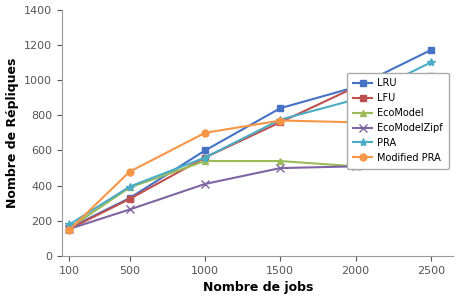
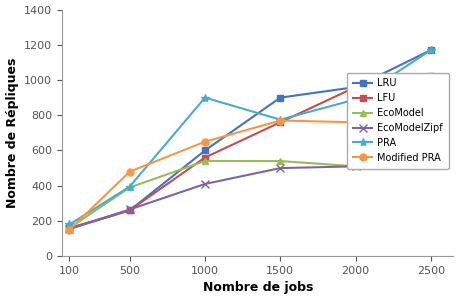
LRU/500: 330 -> 260
LFU/500: 320 -> 260
PRA/1000: 560 -> 900
Modified PRA/1000: 700 -> 650
LRU/1500: 840 -> 900
PRA/2500: 1100 -> 1170
